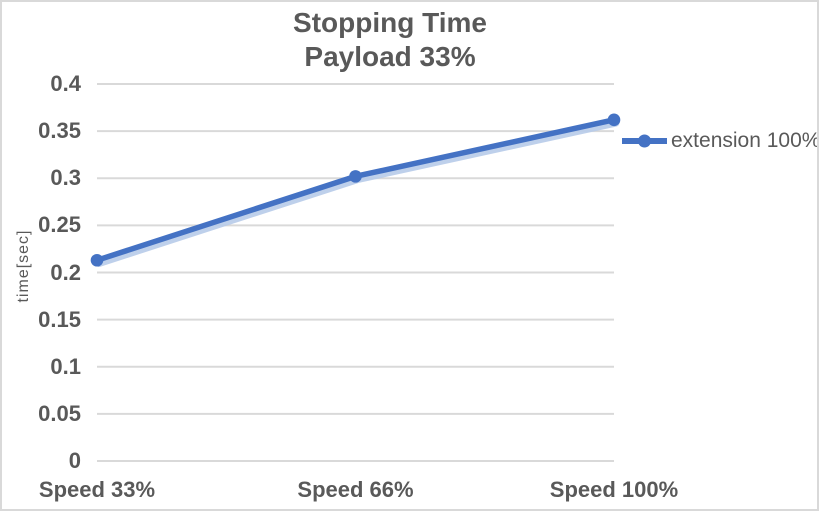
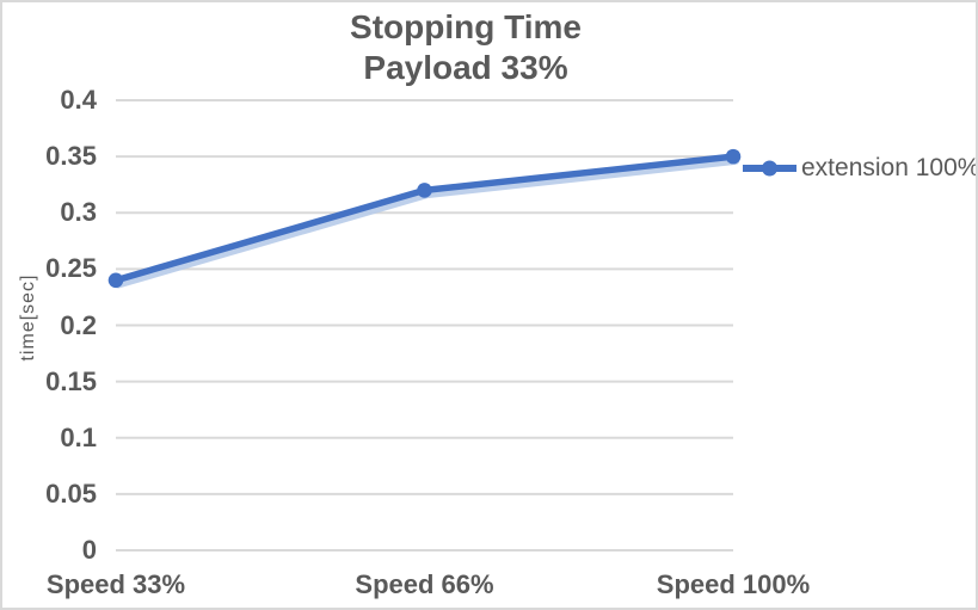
Speed 33%: 0.21 -> 0.24
Speed 66%: 0.30 -> 0.32
Speed 100%: 0.36 -> 0.35
